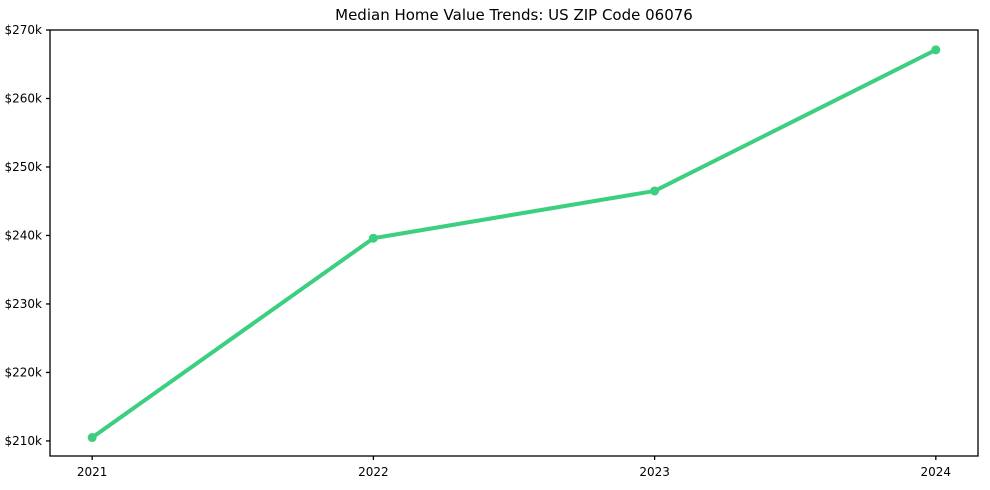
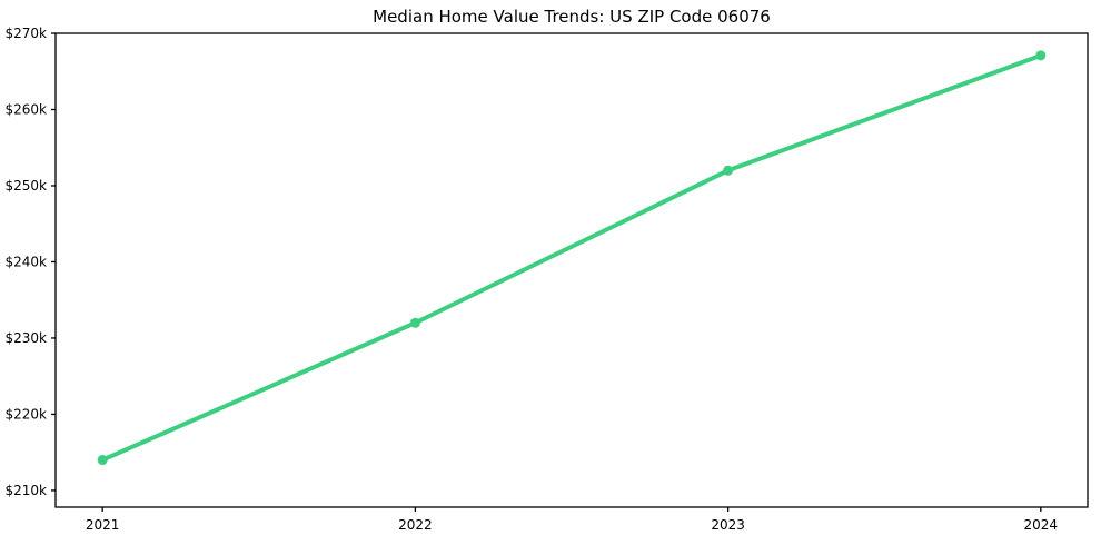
2021: $210k -> $214k
2022: $240k -> $232k
2023: $246k -> $252k
